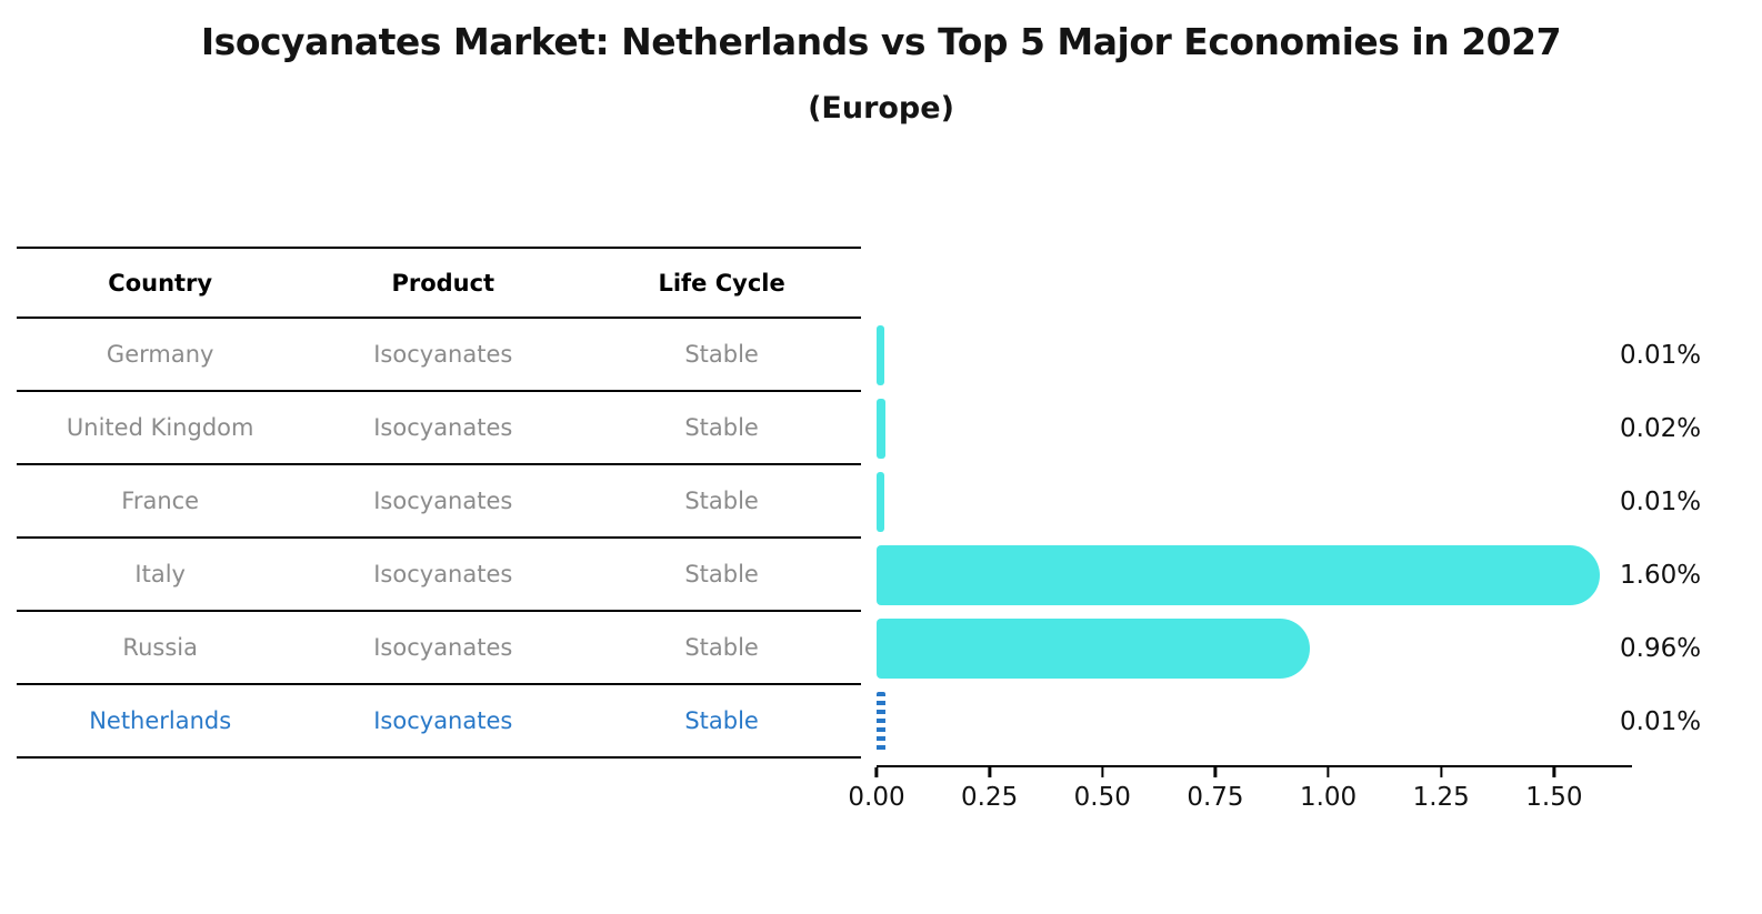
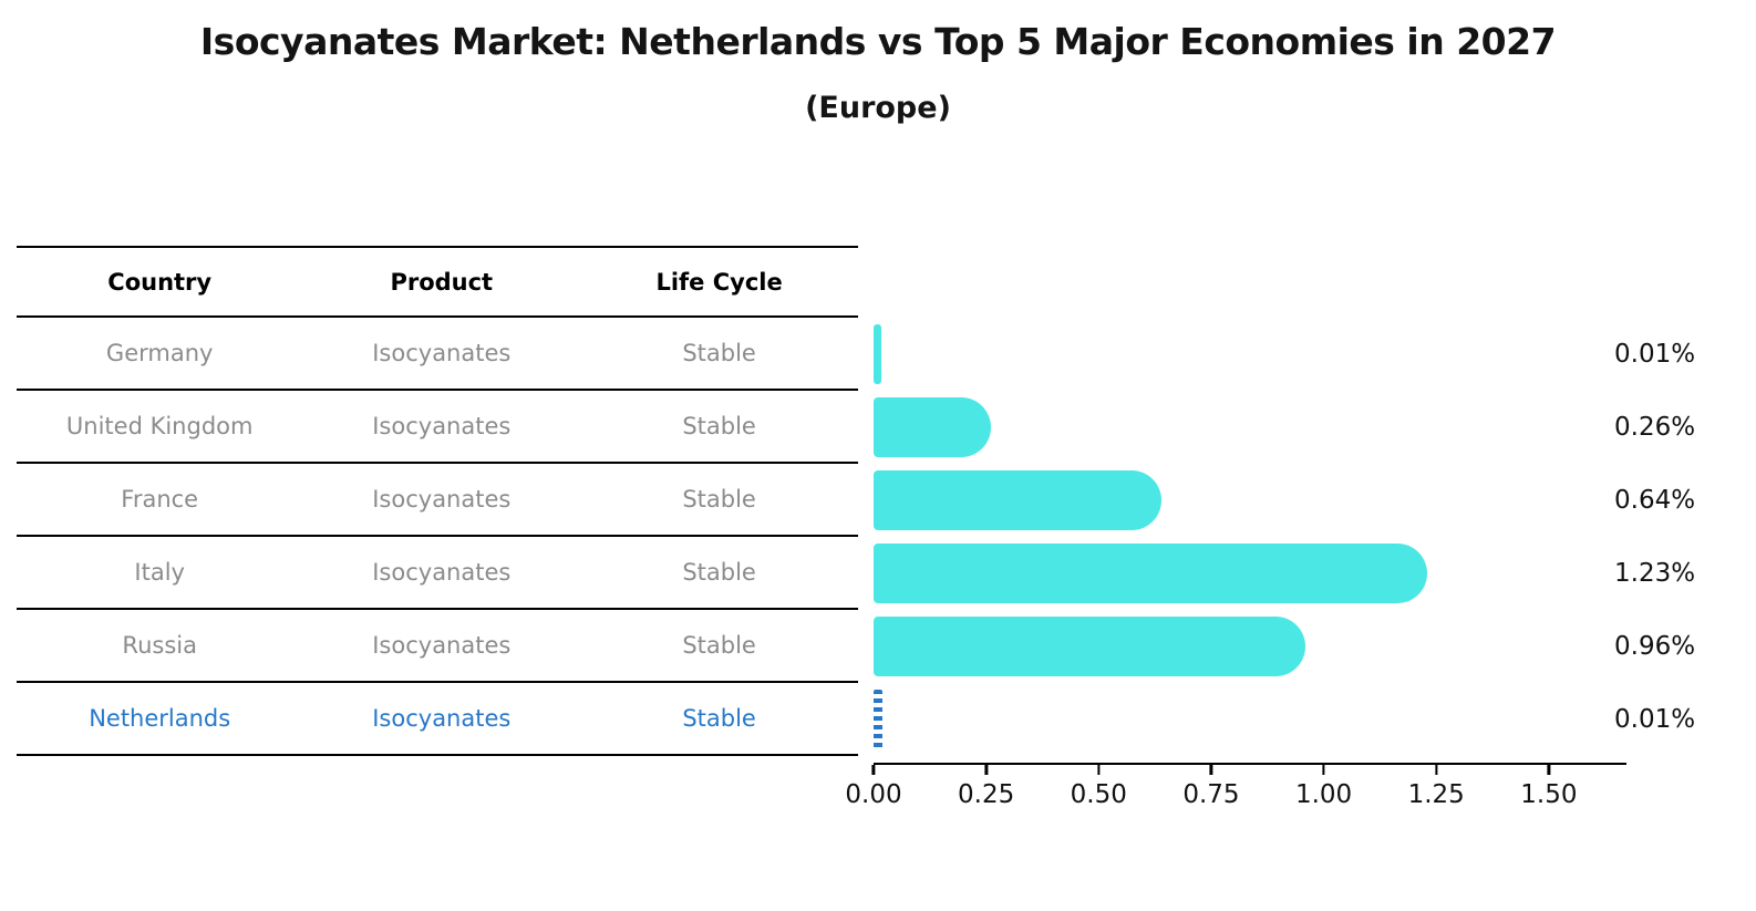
United Kingdom: 0.02% -> 0.26%
France: 0.01% -> 0.64%
Italy: 1.60% -> 1.23%
